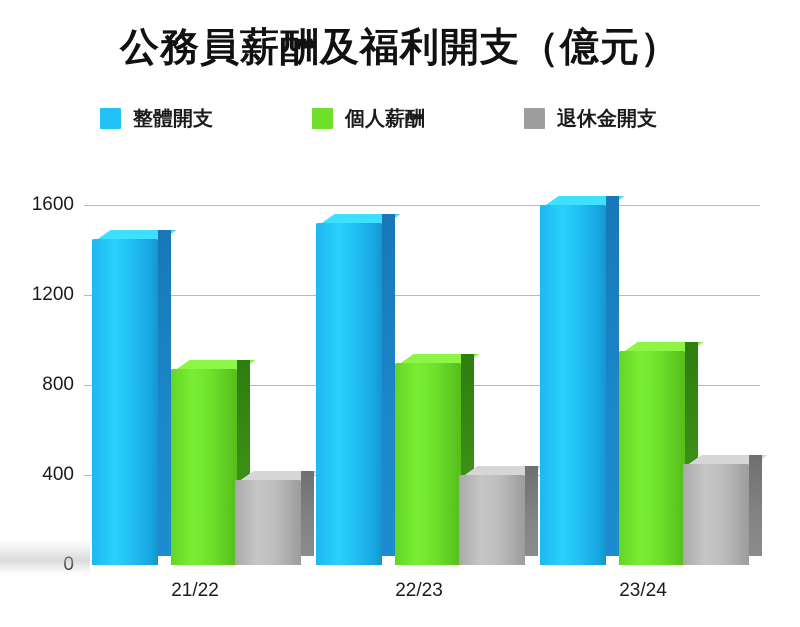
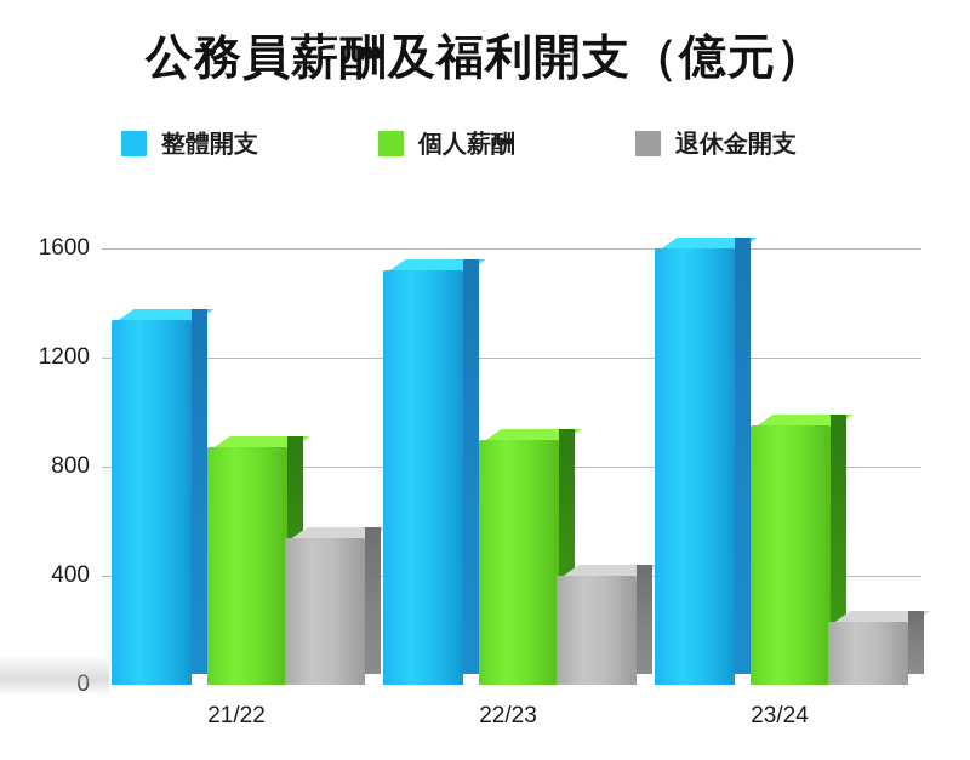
整體開支/21/22: 1450 -> 1340
退休金開支/21/22: 380 -> 540
退休金開支/23/24: 450 -> 230
